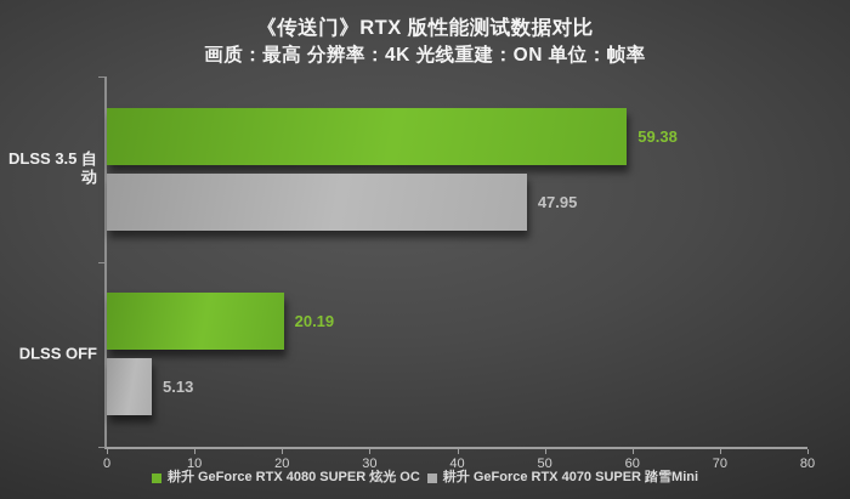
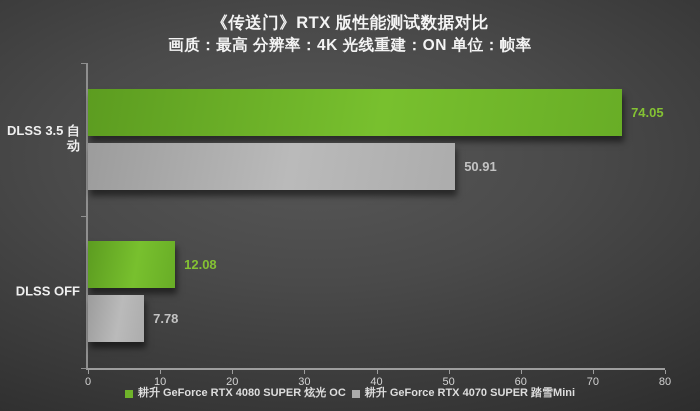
耕升 GeForce RTX 4080 SUPER 炫光 OC/DLSS 3.5 自动: 59.38 -> 74.05
耕升 GeForce RTX 4070 SUPER 踏雪Mini/DLSS 3.5 自动: 47.95 -> 50.91
耕升 GeForce RTX 4080 SUPER 炫光 OC/DLSS OFF: 20.19 -> 12.08
耕升 GeForce RTX 4070 SUPER 踏雪Mini/DLSS OFF: 5.13 -> 7.78
